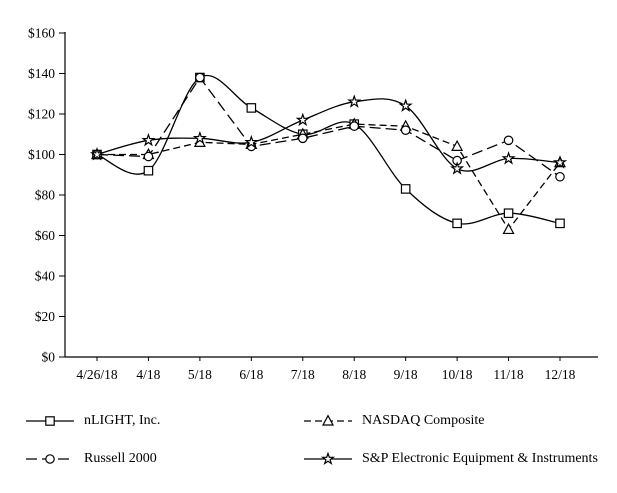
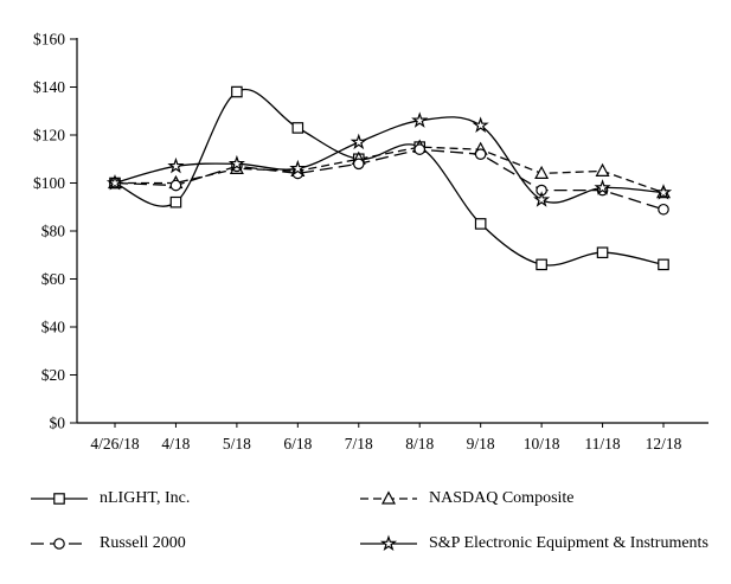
Russell 2000/5/18: $138 -> $107
NASDAQ Composite/11/18: $63 -> $105
Russell 2000/11/18: $107 -> $97
